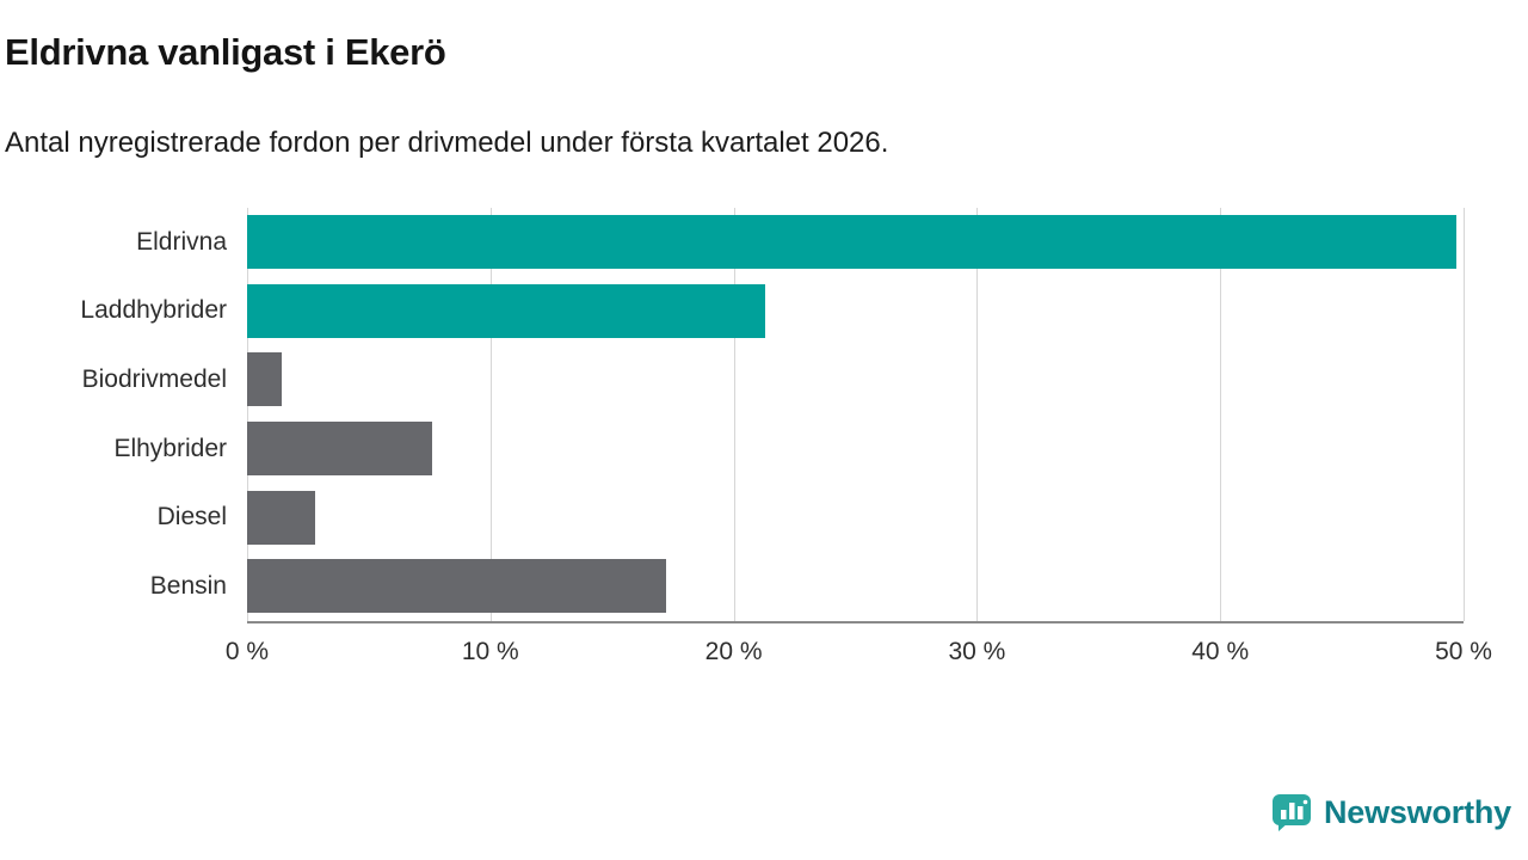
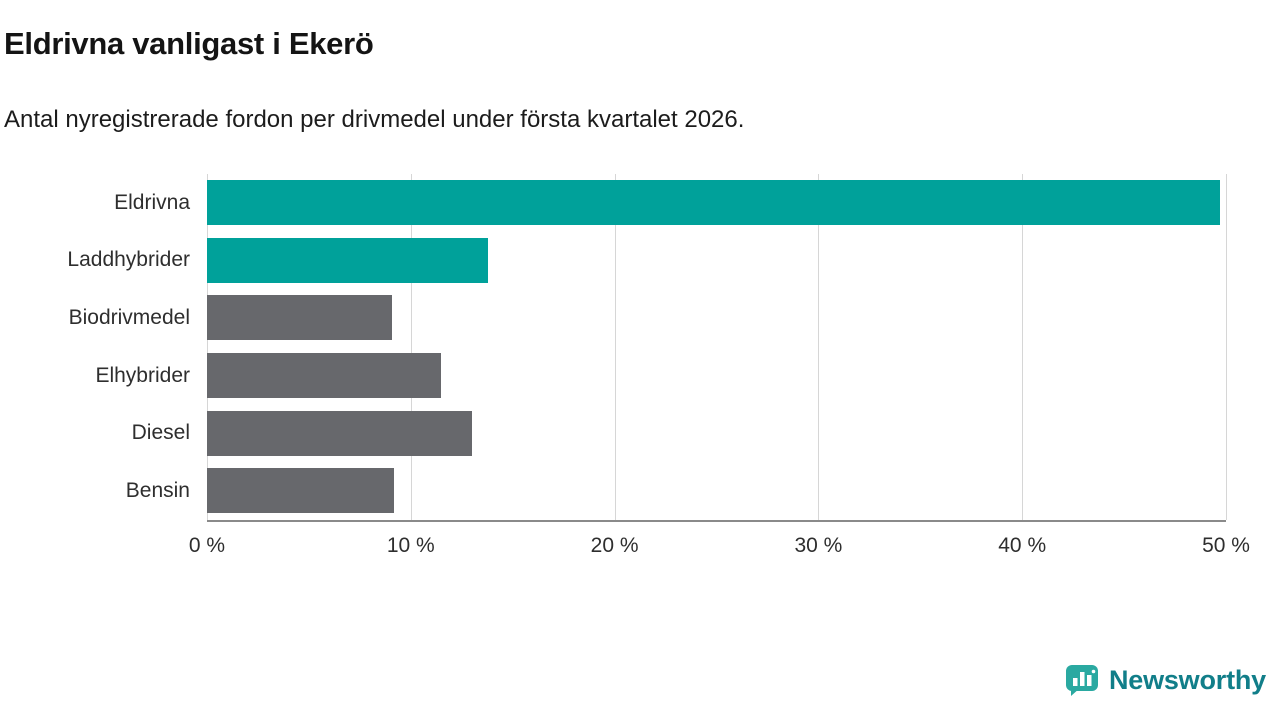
Laddhybrider: 21.3% -> 13.8%
Biodrivmedel: 1.4% -> 9.1%
Elhybrider: 7.6% -> 11.5%
Diesel: 2.8% -> 13.0%
Bensin: 17.2% -> 9.2%
